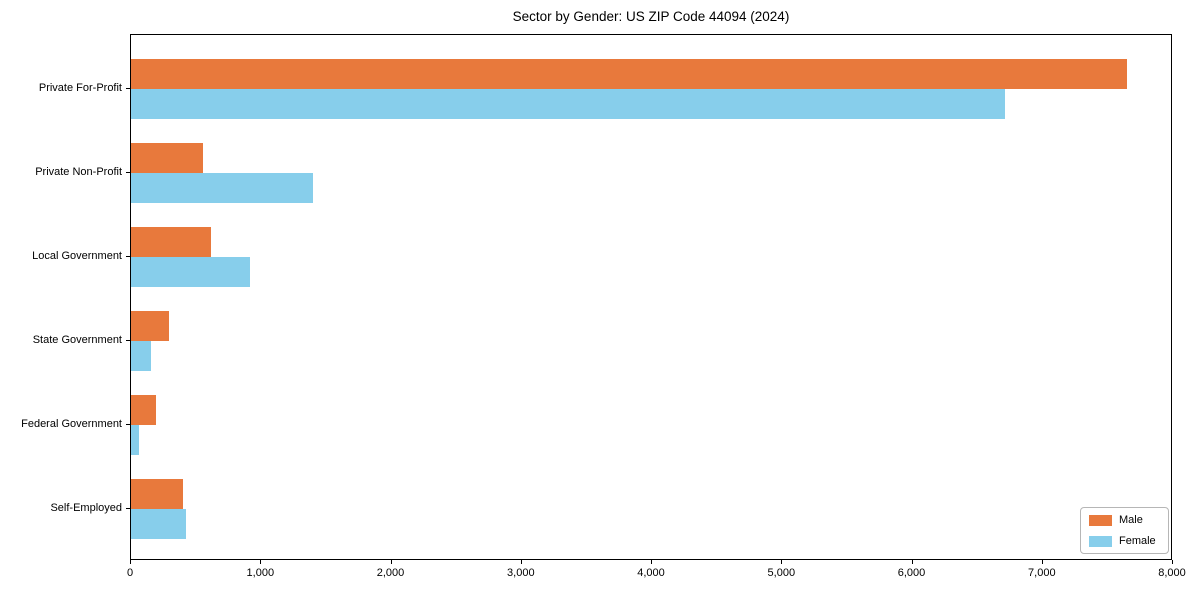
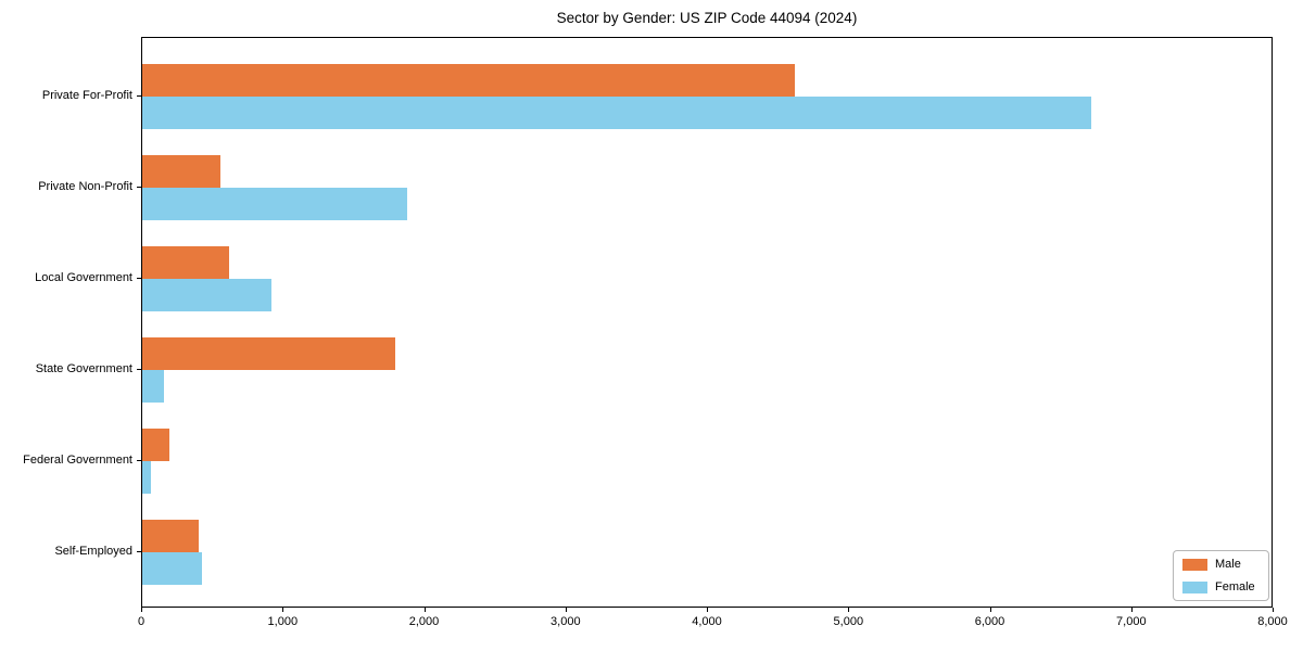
Male/Private For-Profit: 7650 -> 4610
Female/Private Non-Profit: 1400 -> 1870
Male/State Government: 290 -> 1790
